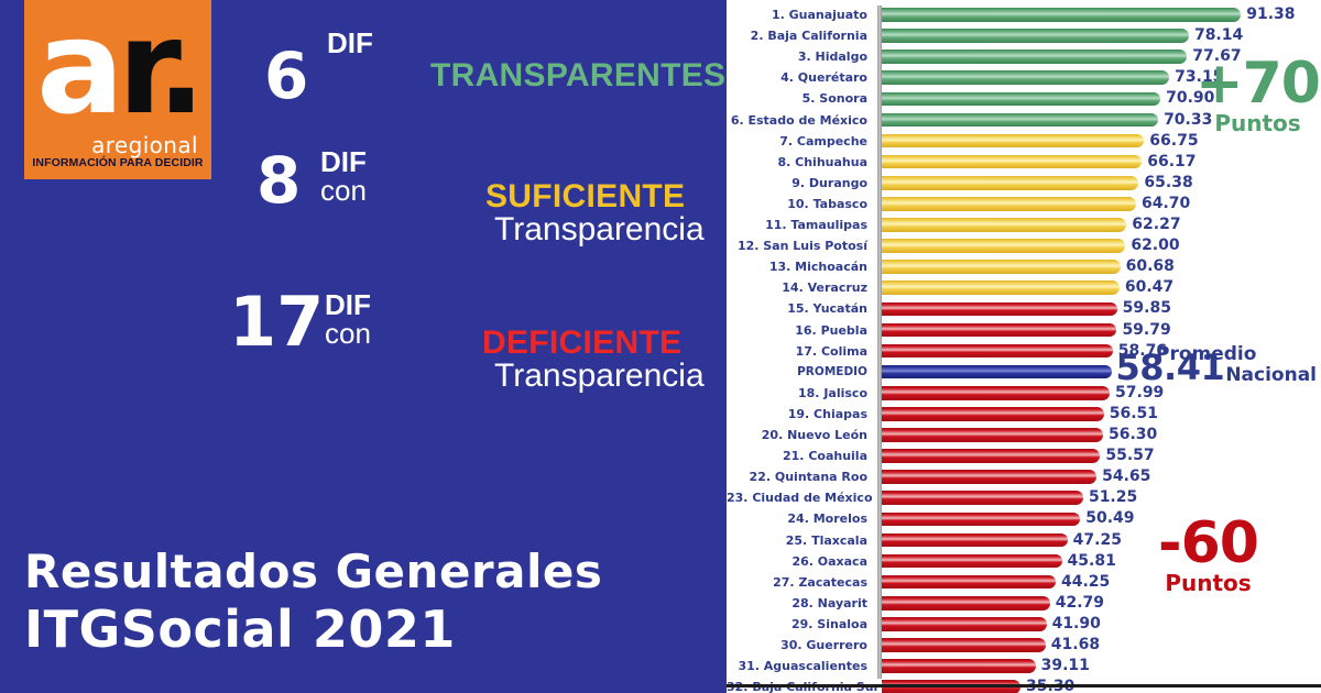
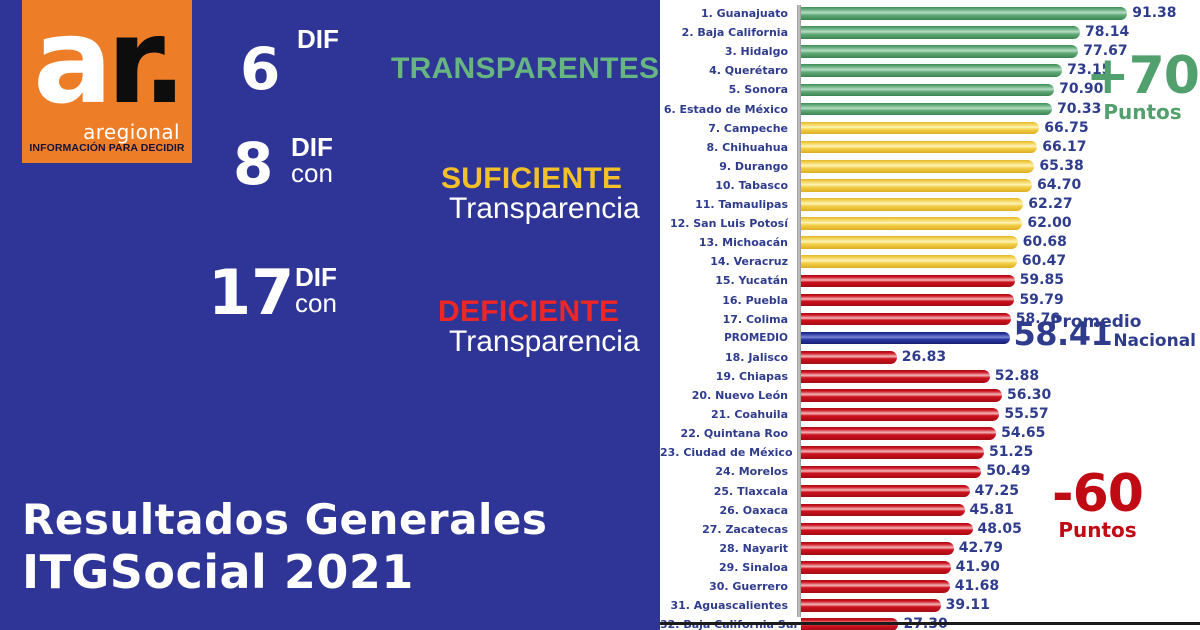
18. Jalisco: 57.99 -> 26.83
19. Chiapas: 56.51 -> 52.88
27. Zacatecas: 44.25 -> 48.05
32. Baja California Sur: 35.30 -> 27.30
